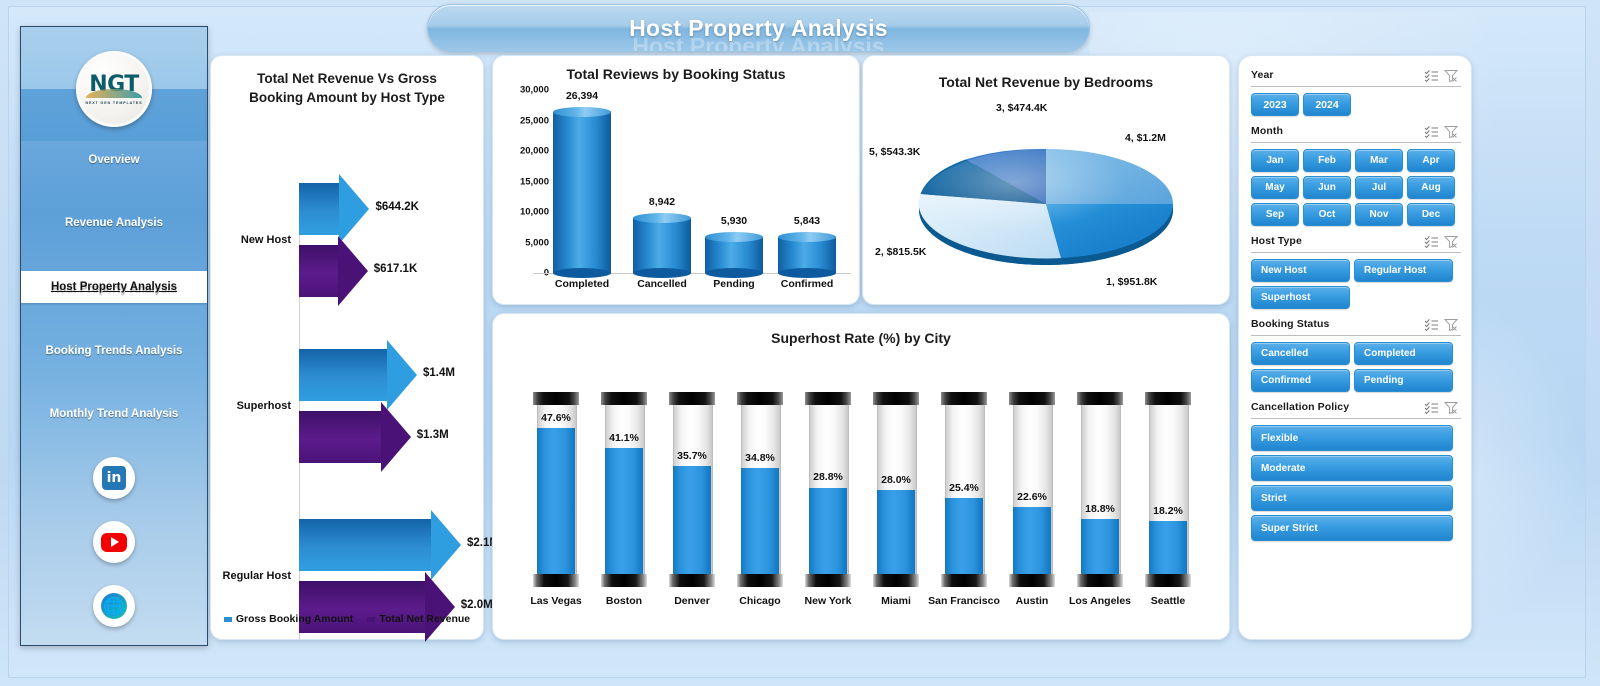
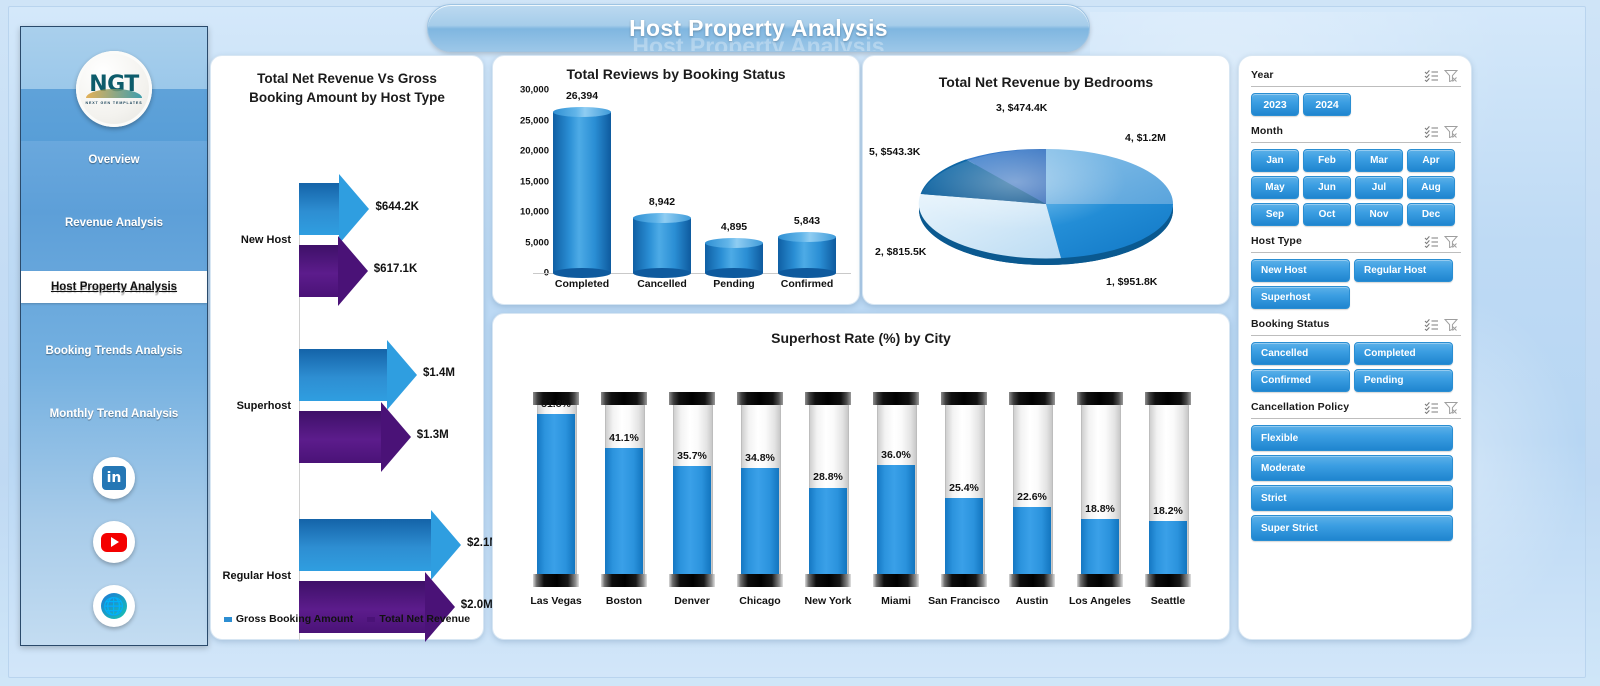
Total Reviews by Booking Status/Pending: 5,930 -> 4,895
Superhost Rate (%) by City/Las Vegas: 47.6% -> 51.8%
Superhost Rate (%) by City/Miami: 28.0% -> 36.0%
